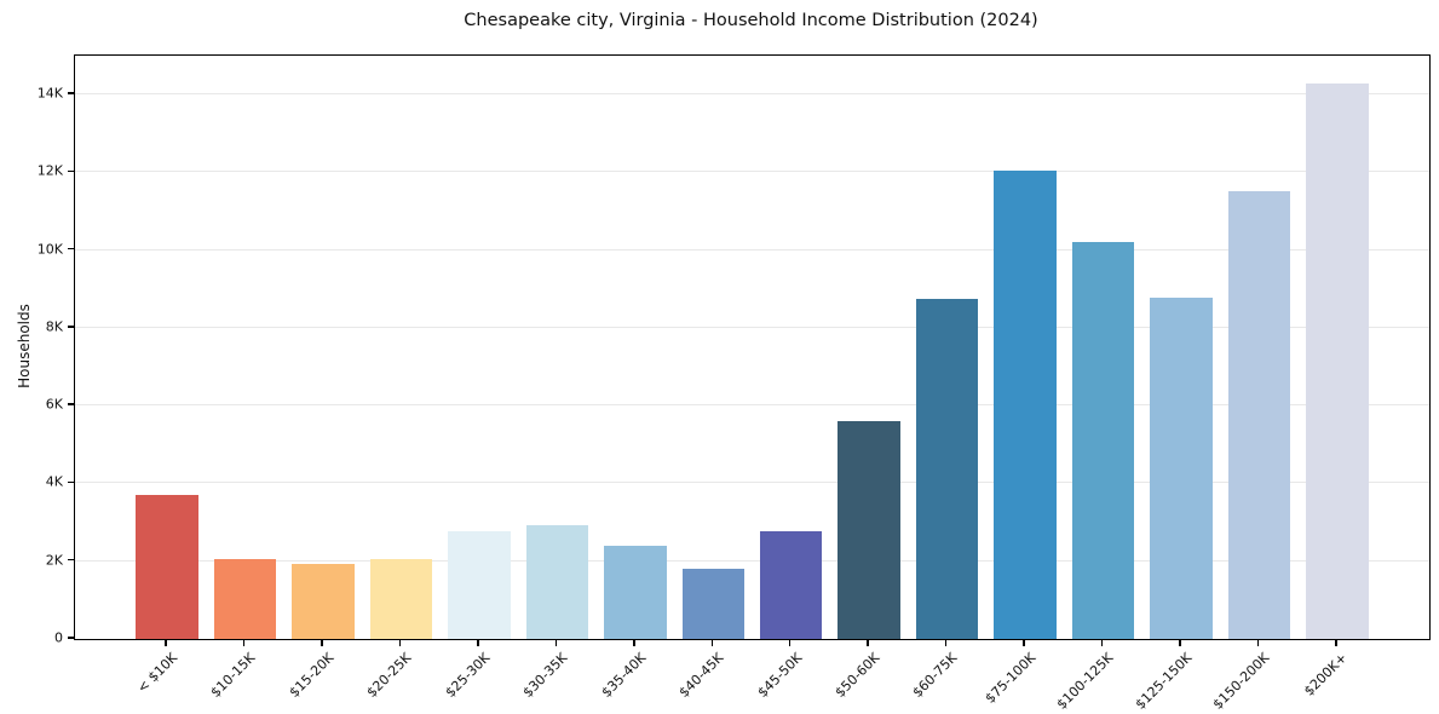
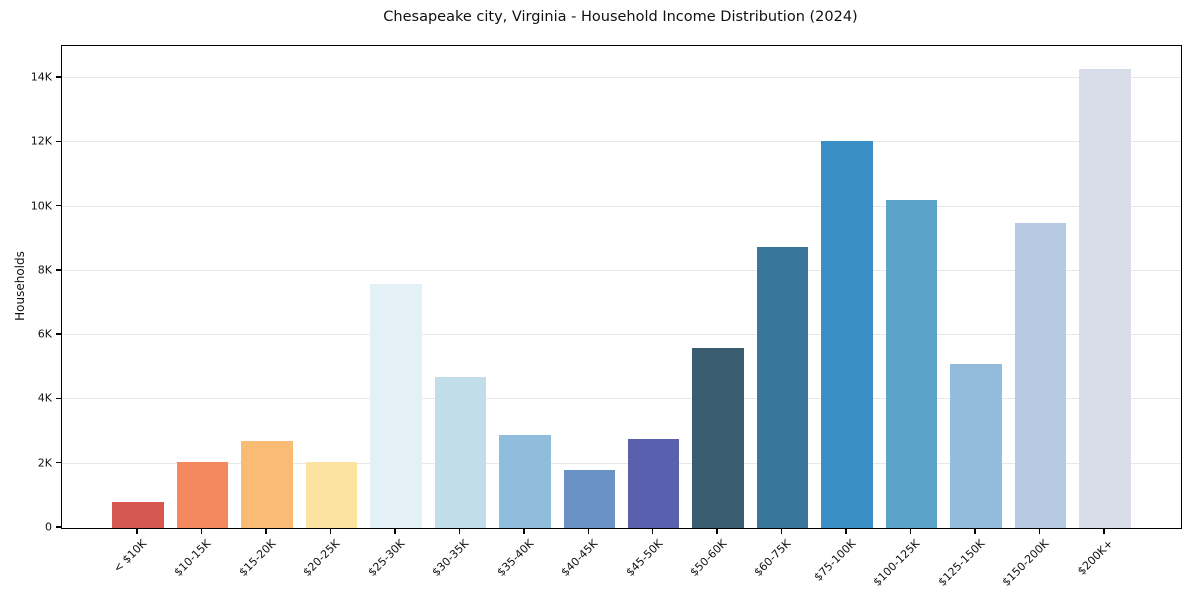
< $10K: 3.7K -> 0.8K
$15-20K: 1.9K -> 2.7K
$25-30K: 2.8K -> 7.6K
$30-35K: 2.9K -> 4.7K
$35-40K: 2.4K -> 2.9K
$125-150K: 8.8K -> 5.1K
$150-200K: 11.5K -> 9.5K
